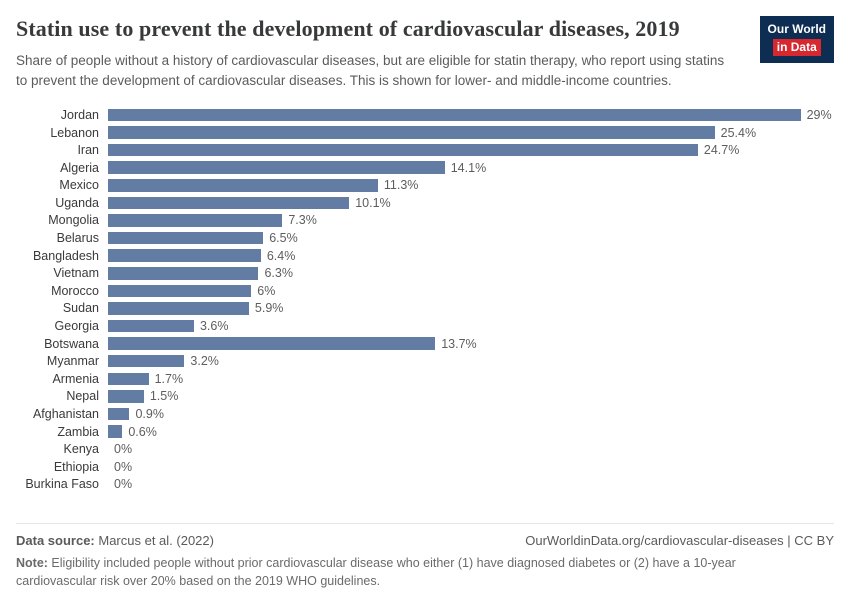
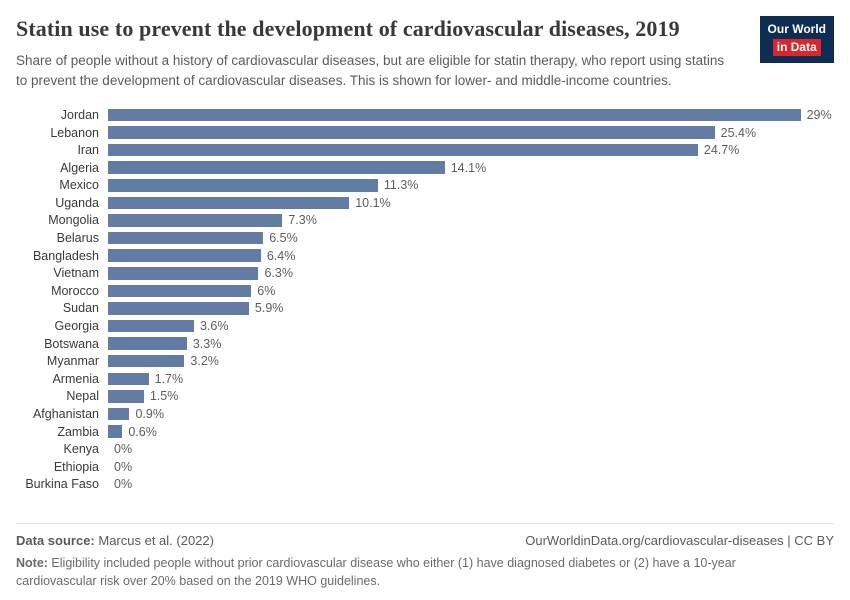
Botswana: 13.7% -> 3.3%
